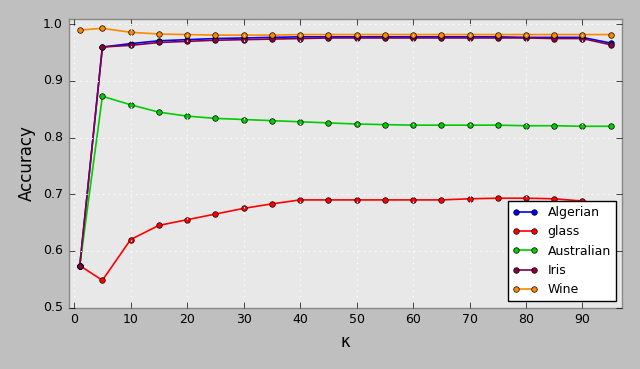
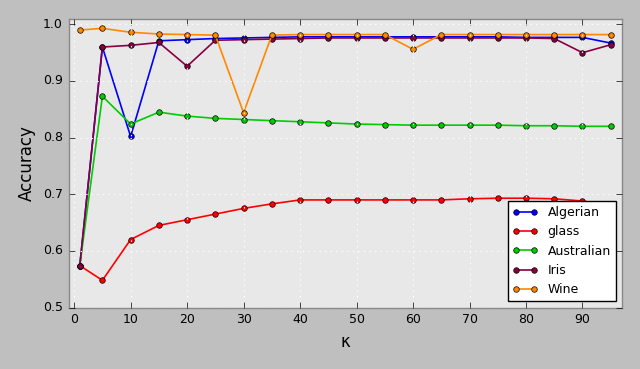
Algerian/10: 0.966 -> 0.802
Australian/10: 0.858 -> 0.824
Iris/20: 0.970 -> 0.926
Wine/30: 0.981 -> 0.844
Wine/60: 0.982 -> 0.956
Iris/90: 0.975 -> 0.950
